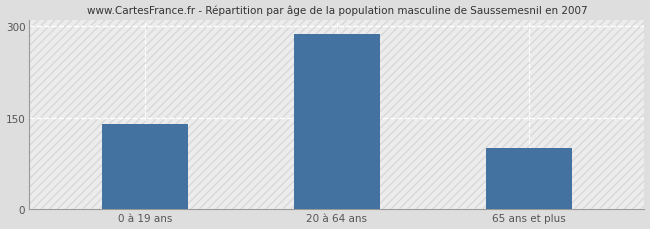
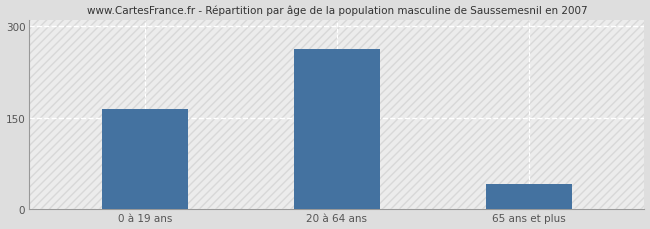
0 à 19 ans: 140 -> 164
20 à 64 ans: 287 -> 262
65 ans et plus: 100 -> 42
